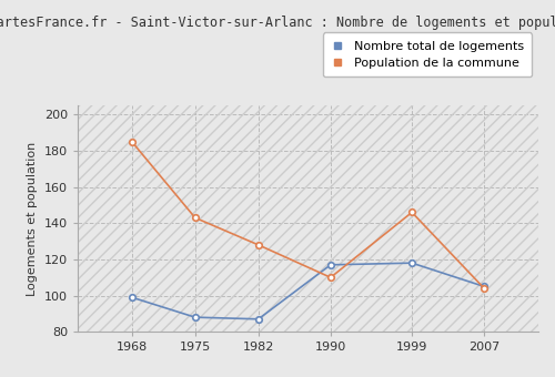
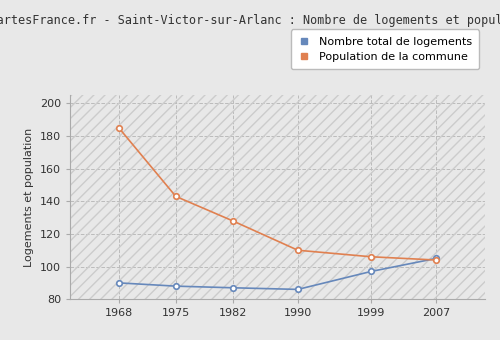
Nombre total de logements/1968: 99 -> 90
Nombre total de logements/1990: 117 -> 86
Nombre total de logements/1999: 118 -> 97
Population de la commune/1999: 146 -> 106
